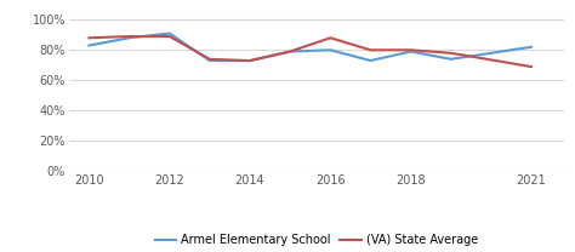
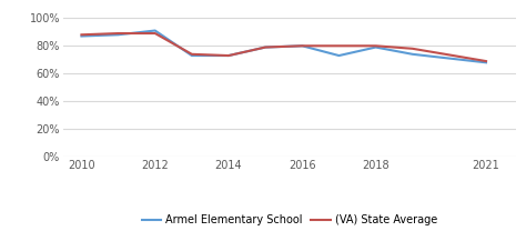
Armel Elementary School/2010: 83% -> 87%
(VA) State Average/2016: 88% -> 80%
Armel Elementary School/2021: 82% -> 68%
